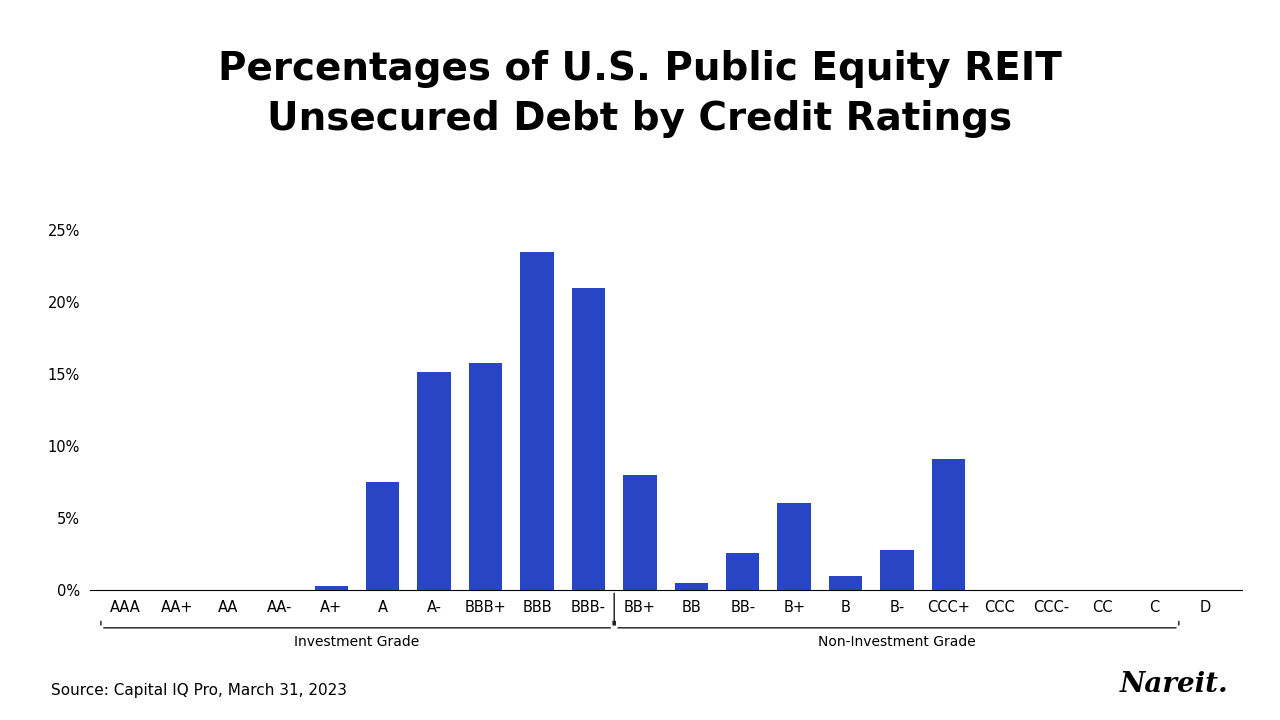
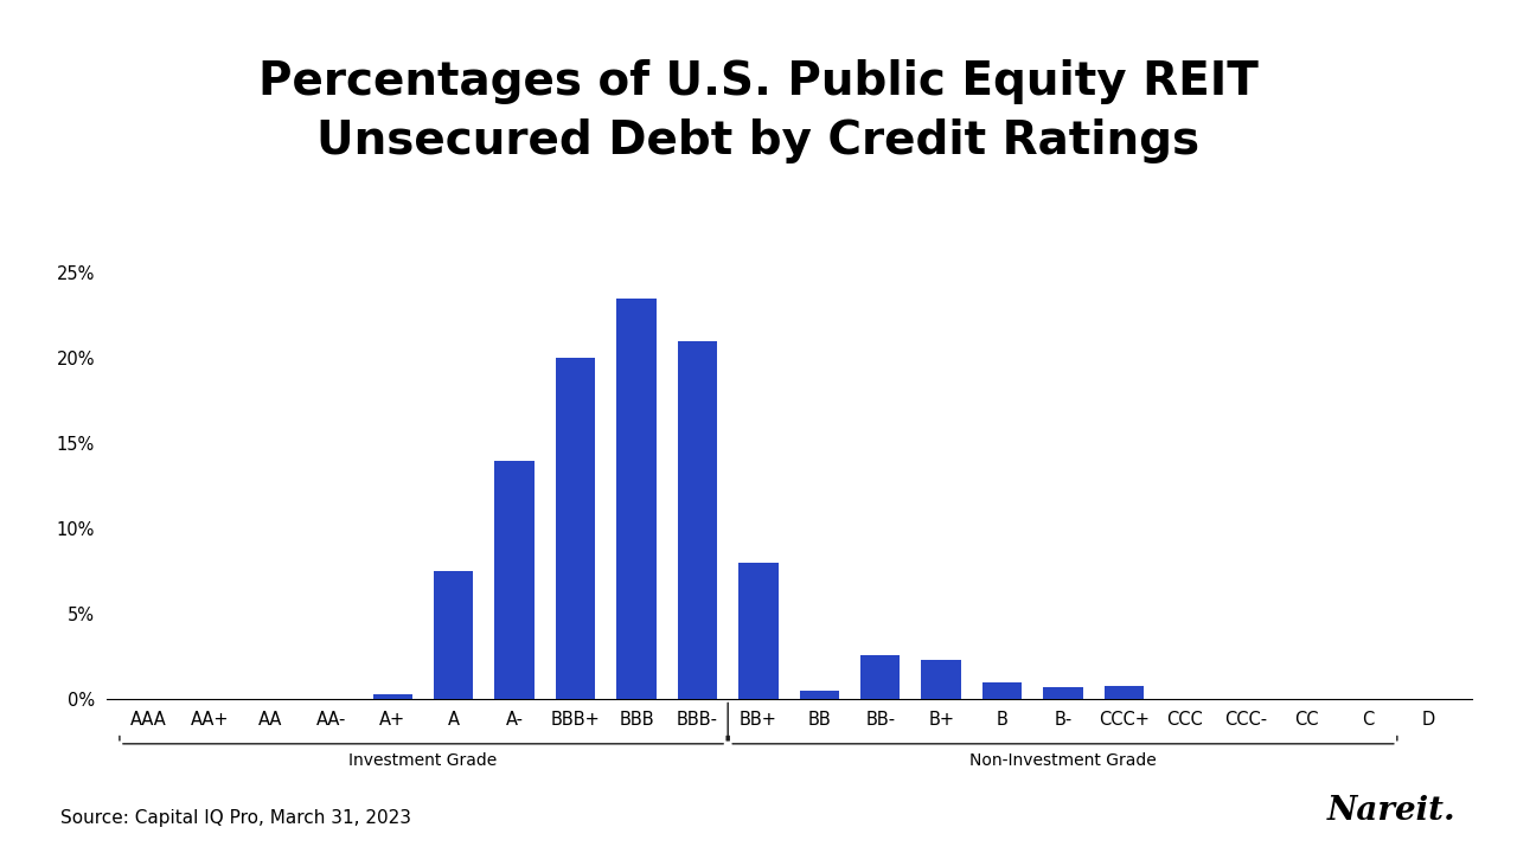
A-: 15.2% -> 14.0%
BBB+: 15.8% -> 20.0%
B+: 6.1% -> 2.3%
B-: 2.8% -> 0.7%
CCC+: 9.1% -> 0.8%
